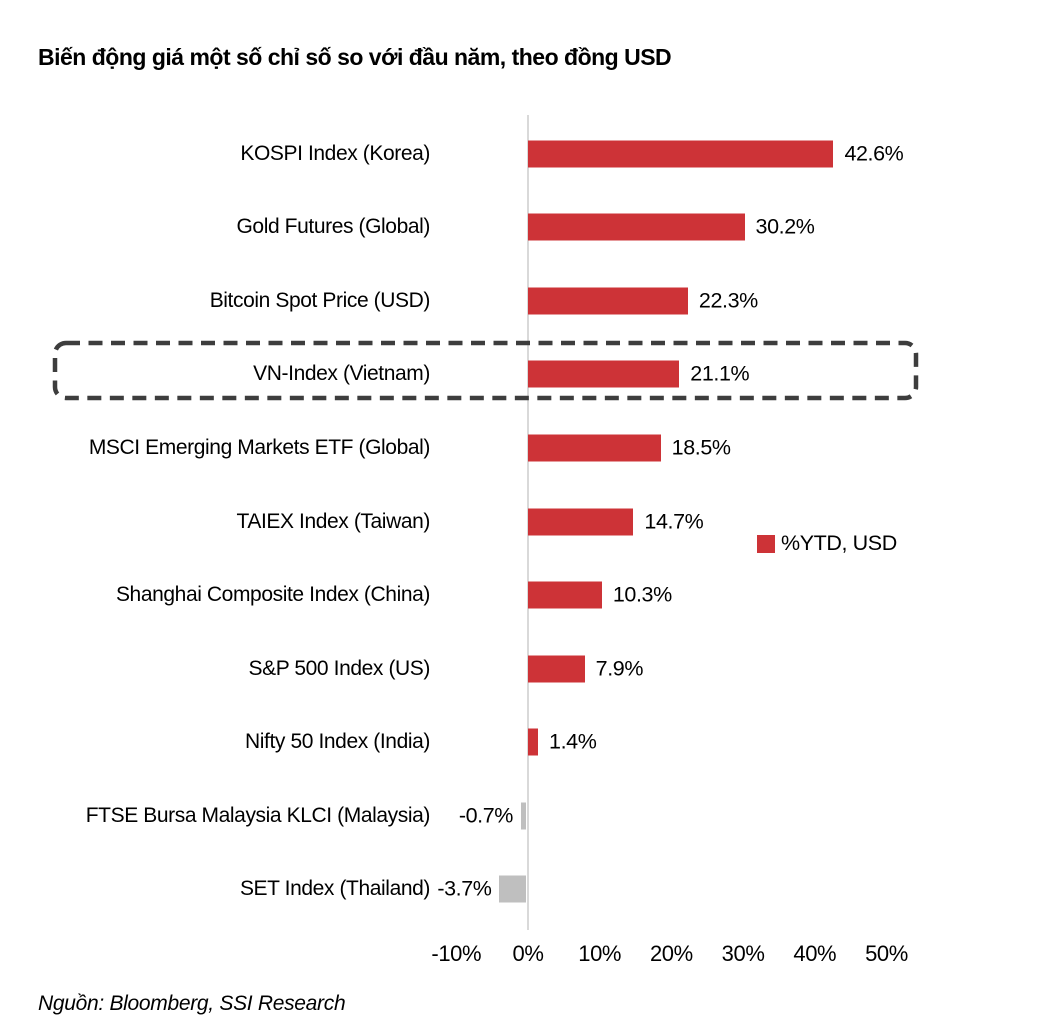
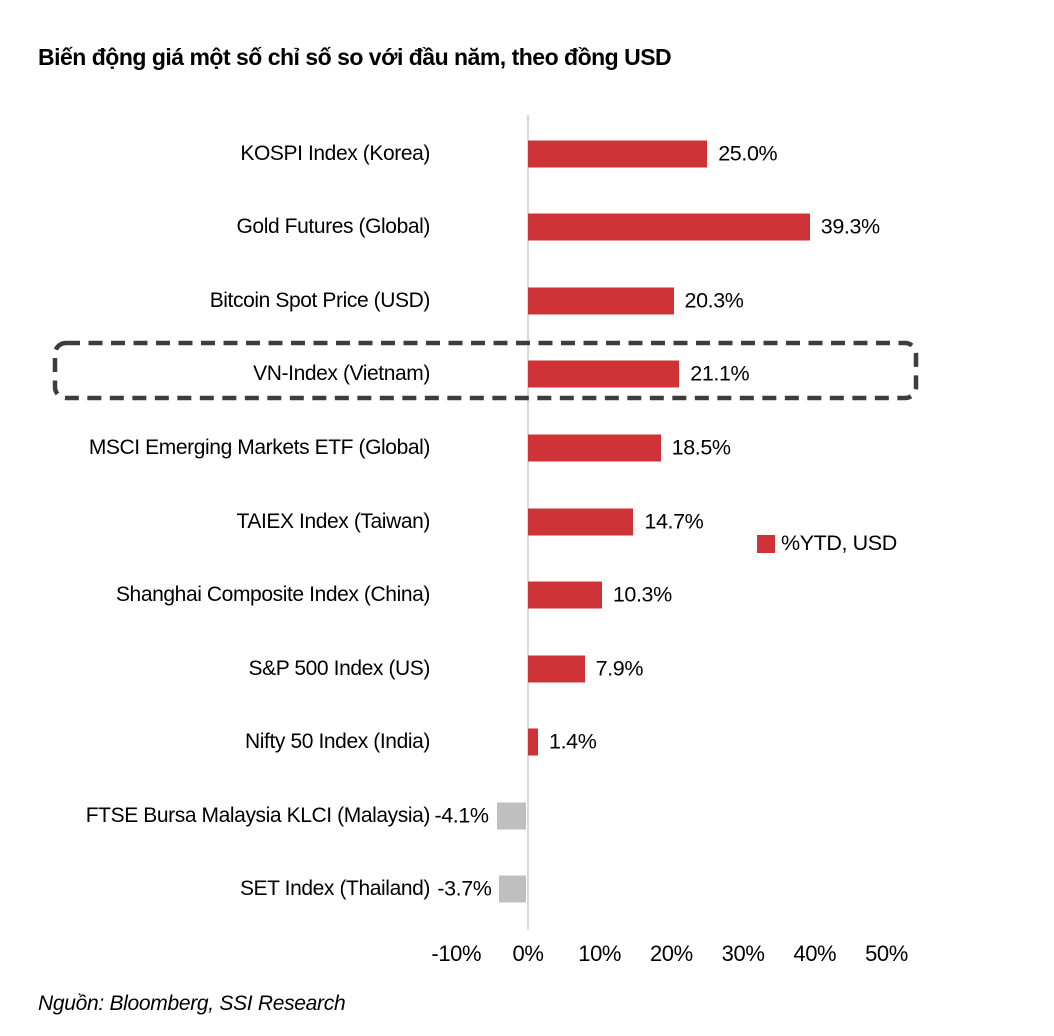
KOSPI Index (Korea): 42.6% -> 25.0%
Gold Futures (Global): 30.2% -> 39.3%
Bitcoin Spot Price (USD): 22.3% -> 20.3%
FTSE Bursa Malaysia KLCI (Malaysia): -0.7% -> -4.1%
